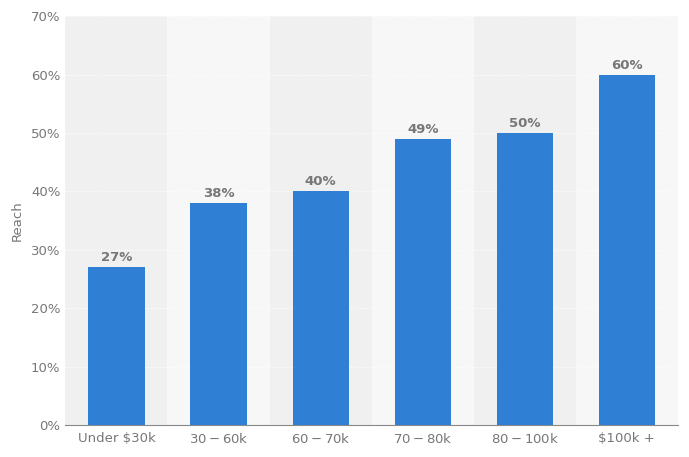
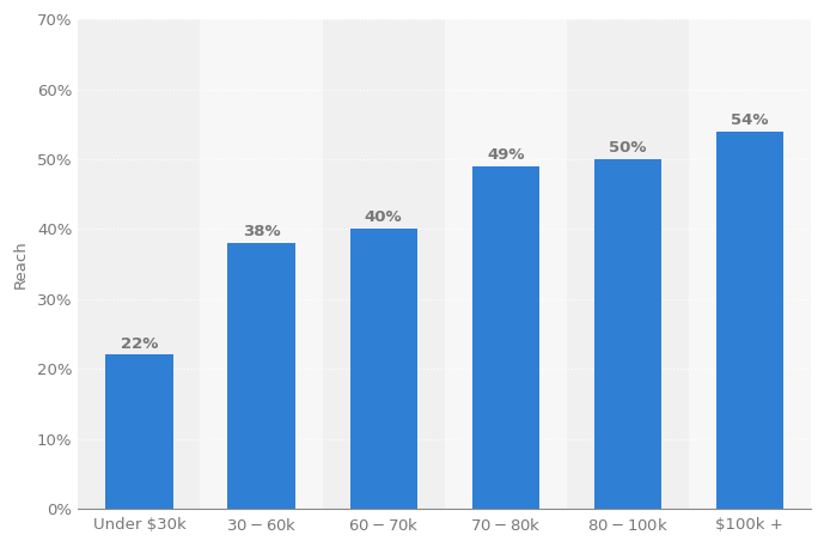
Under $30k: 27% -> 22%
$100k +: 60% -> 54%
